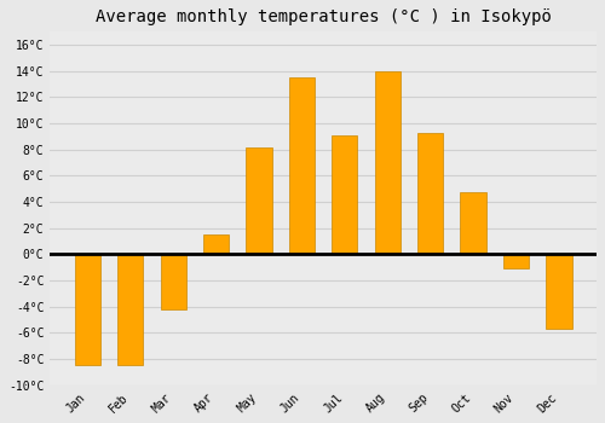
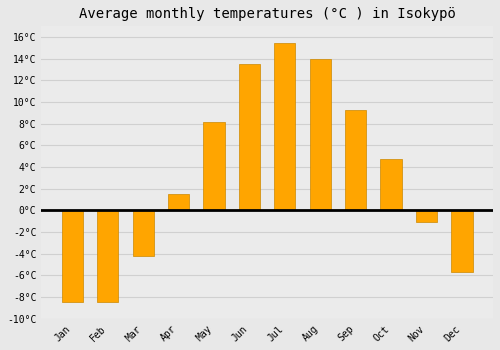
Jul: 9.1°C -> 15.5°C
